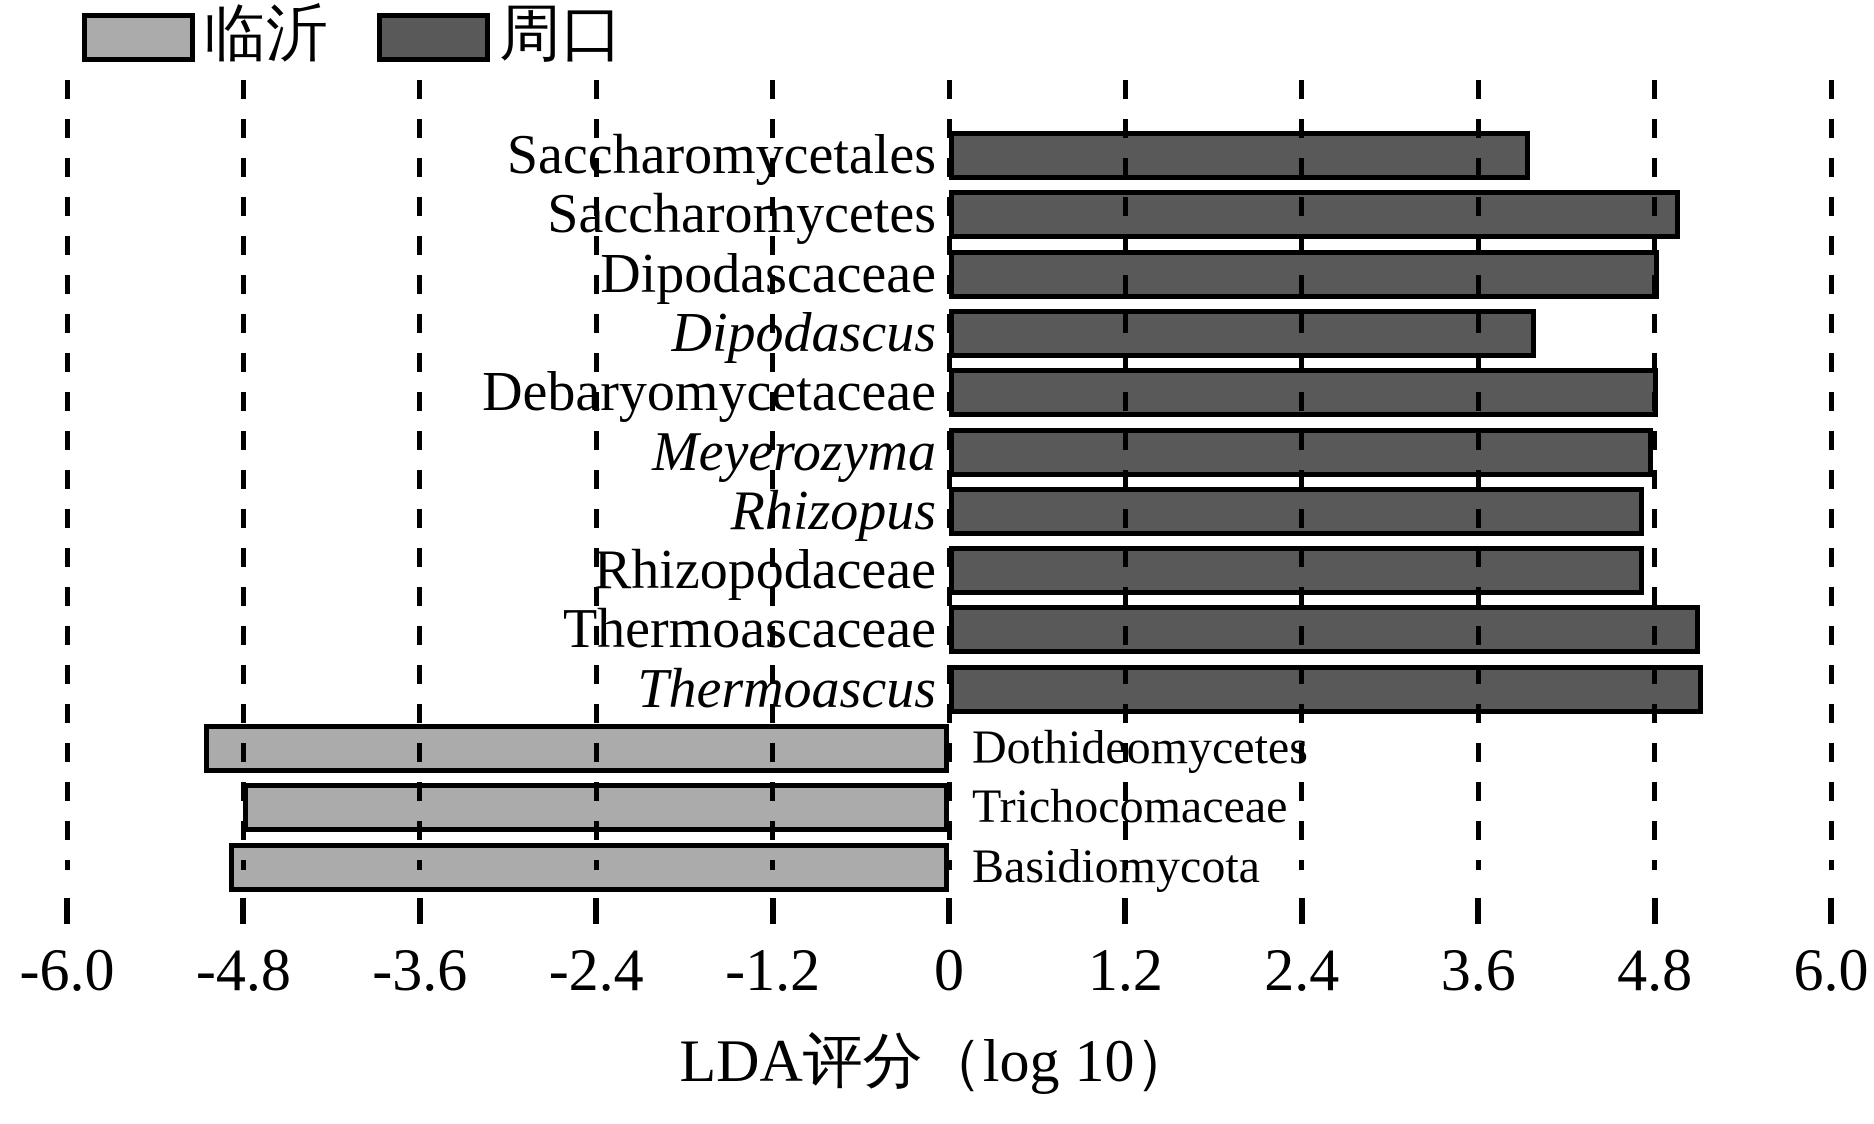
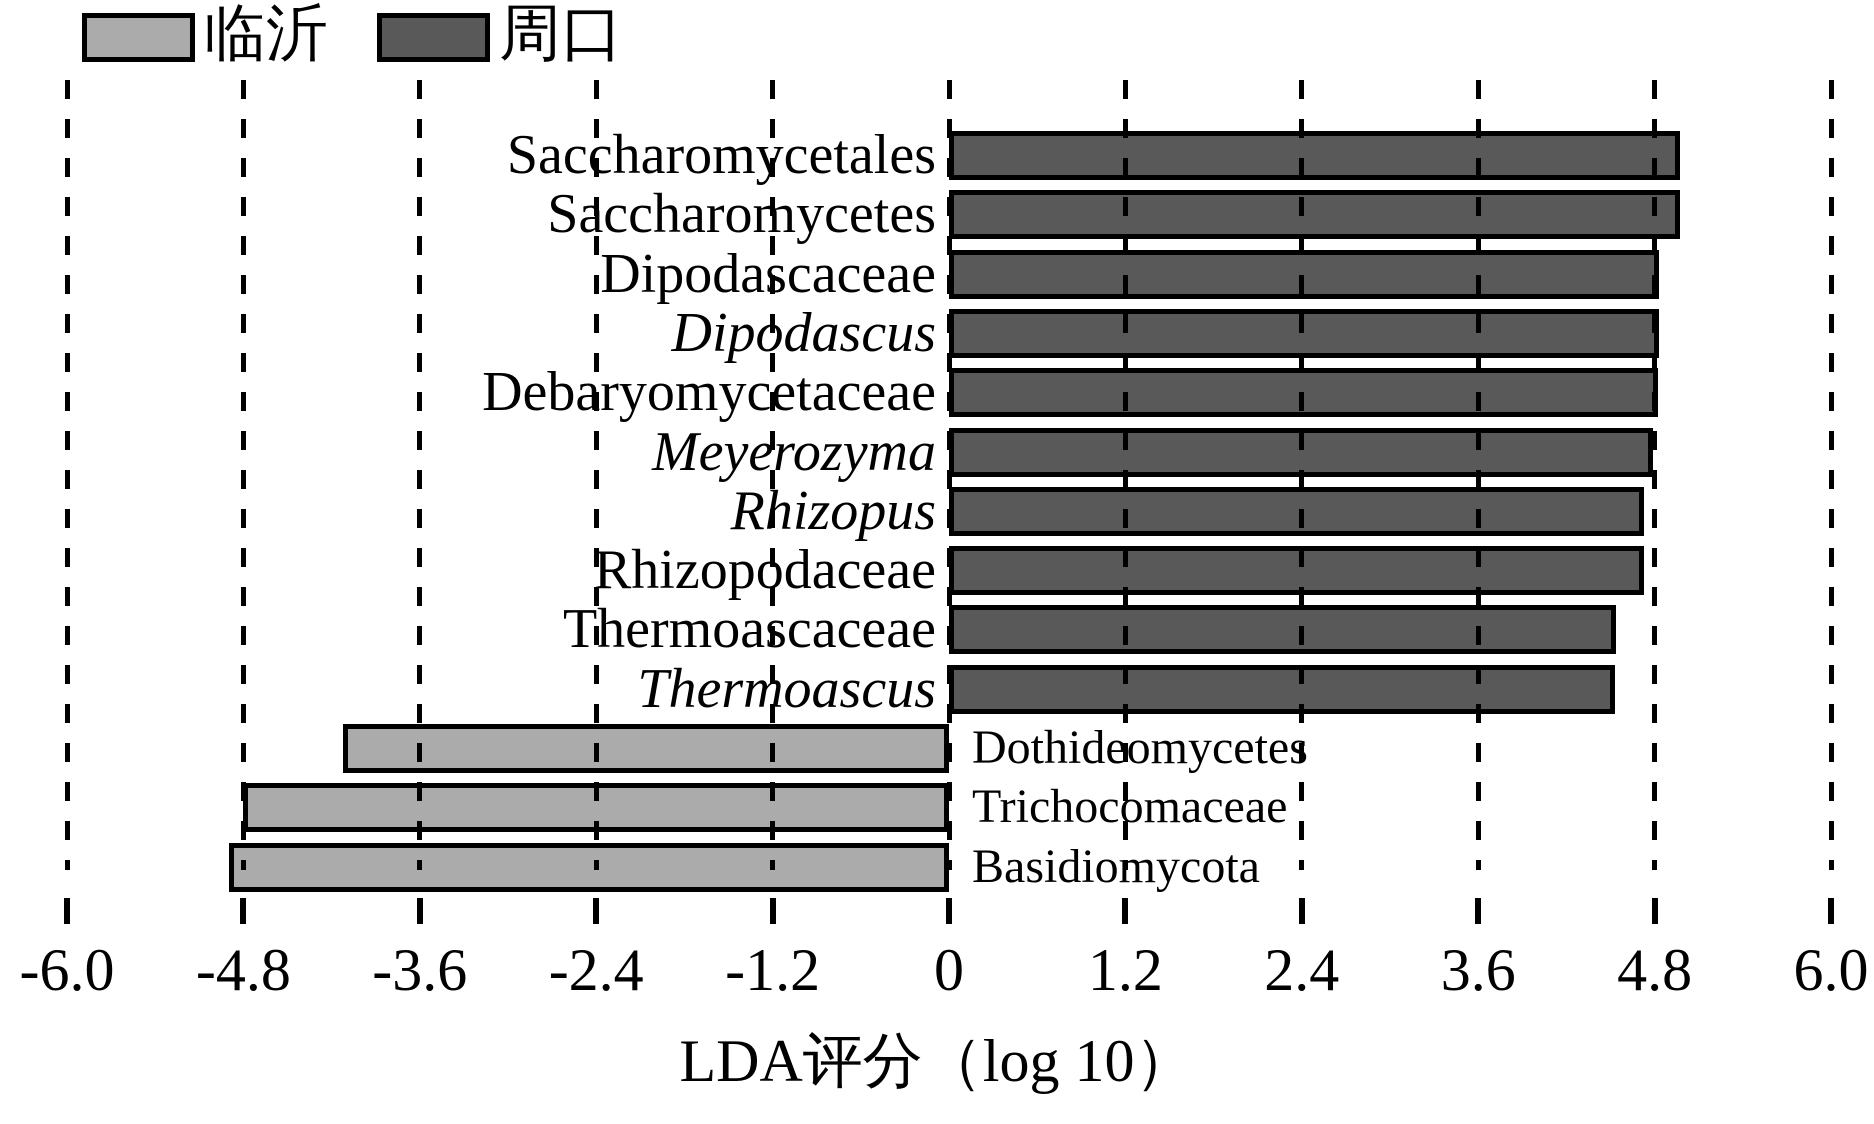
Saccharomycetales: 3.95 -> 4.97
Dipodascus: 3.99 -> 4.83
Thermoascaceae: 5.11 -> 4.54
Thermoascus: 5.13 -> 4.53
Dothideomycetes: -5.07 -> -4.12
